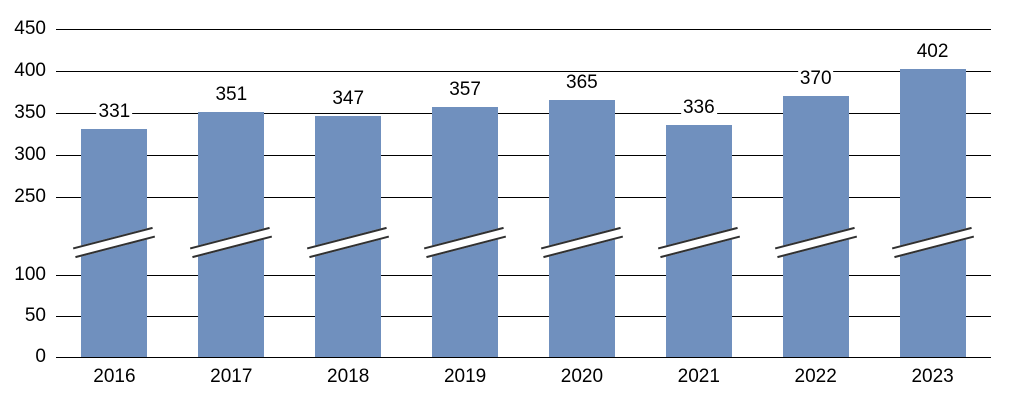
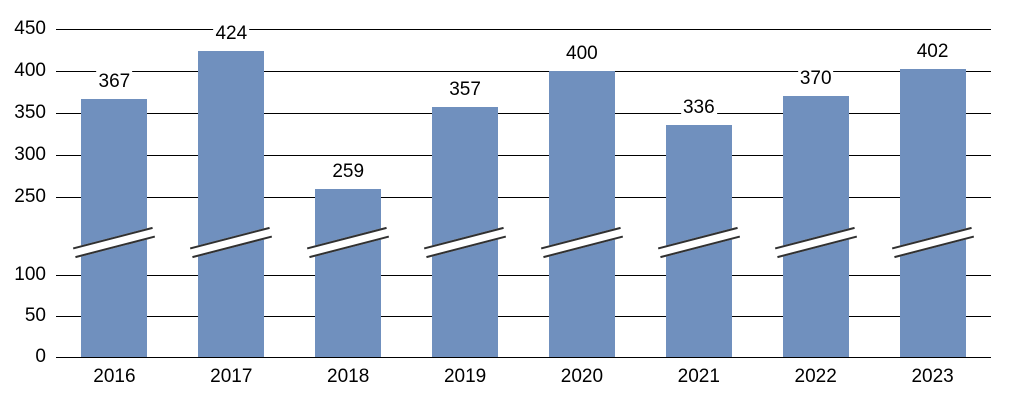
2016: 331 -> 367
2017: 351 -> 424
2018: 347 -> 259
2020: 365 -> 400
